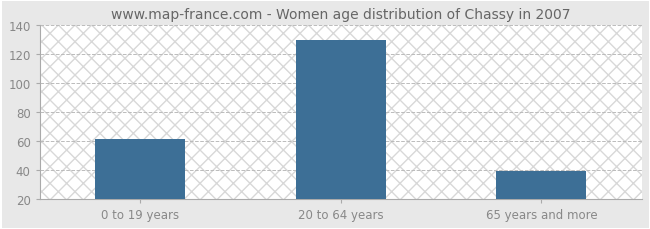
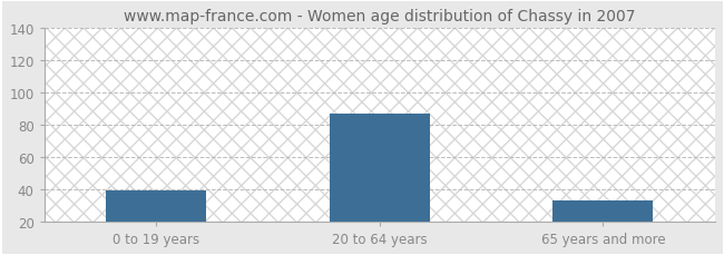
0 to 19 years: 61 -> 39
20 to 64 years: 130 -> 87
65 years and more: 39 -> 33
